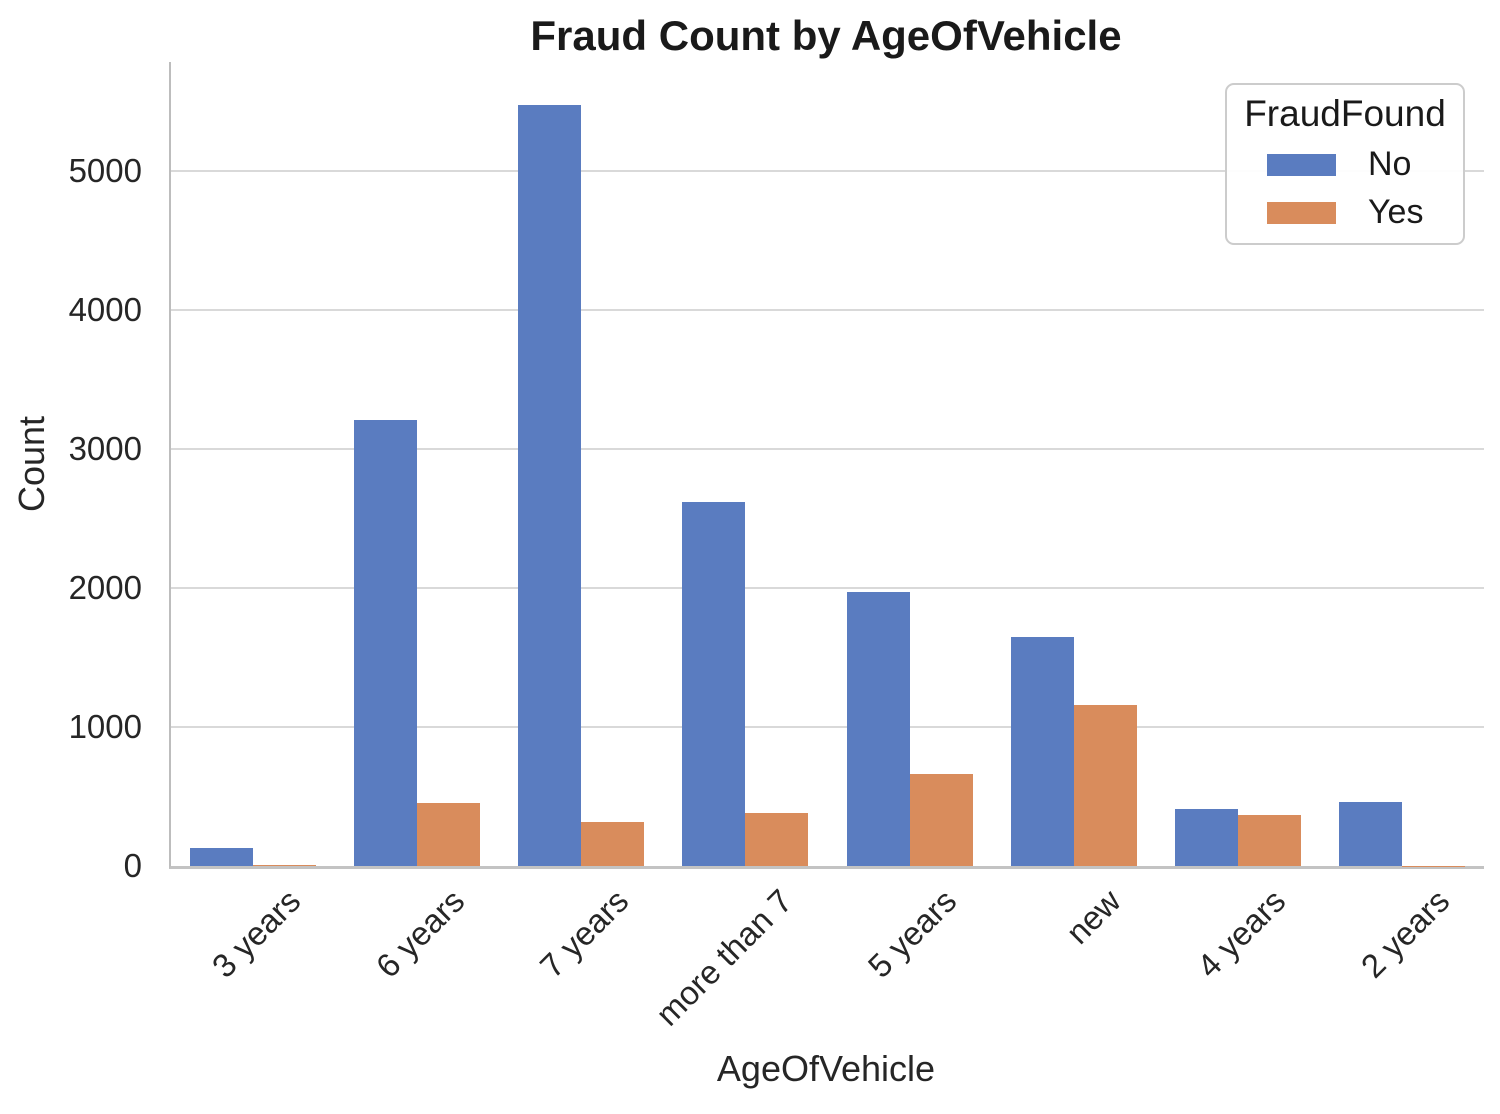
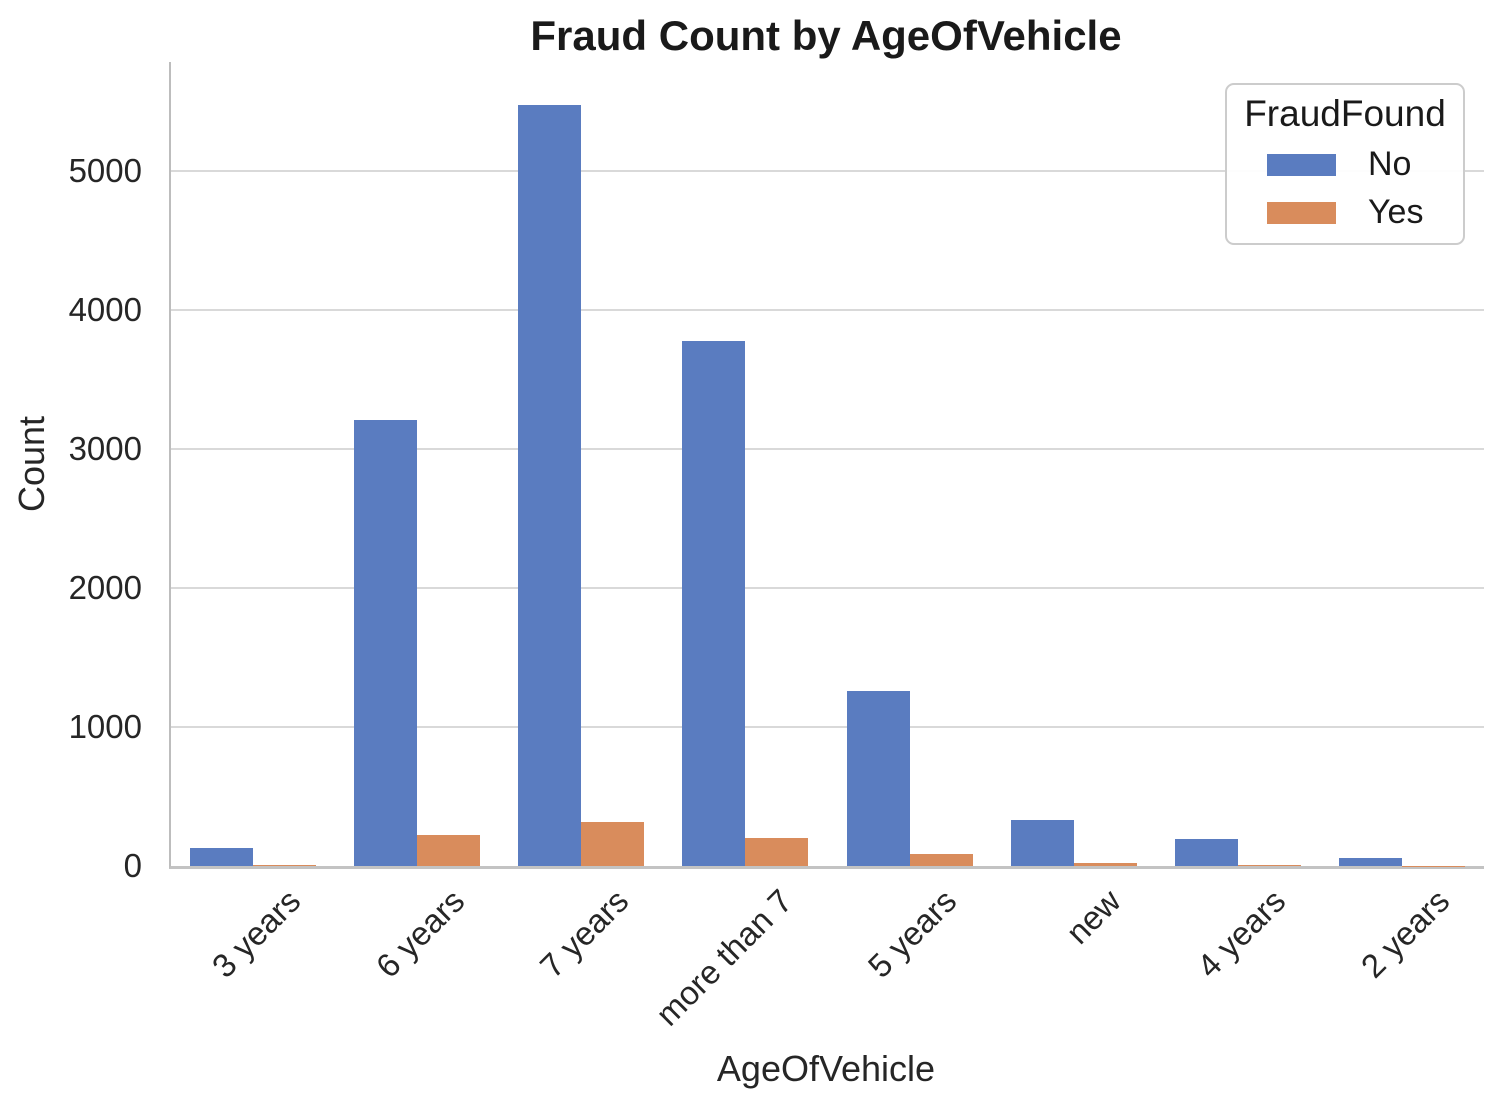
Yes/6 years: 450 -> 220
No/more than 7: 2620 -> 3780
Yes/more than 7: 380 -> 200
No/5 years: 1970 -> 1260
Yes/5 years: 660 -> 80
No/new: 1650 -> 330
Yes/new: 1160 -> 20
No/4 years: 410 -> 200
Yes/4 years: 370 -> 10
No/2 years: 460 -> 60
